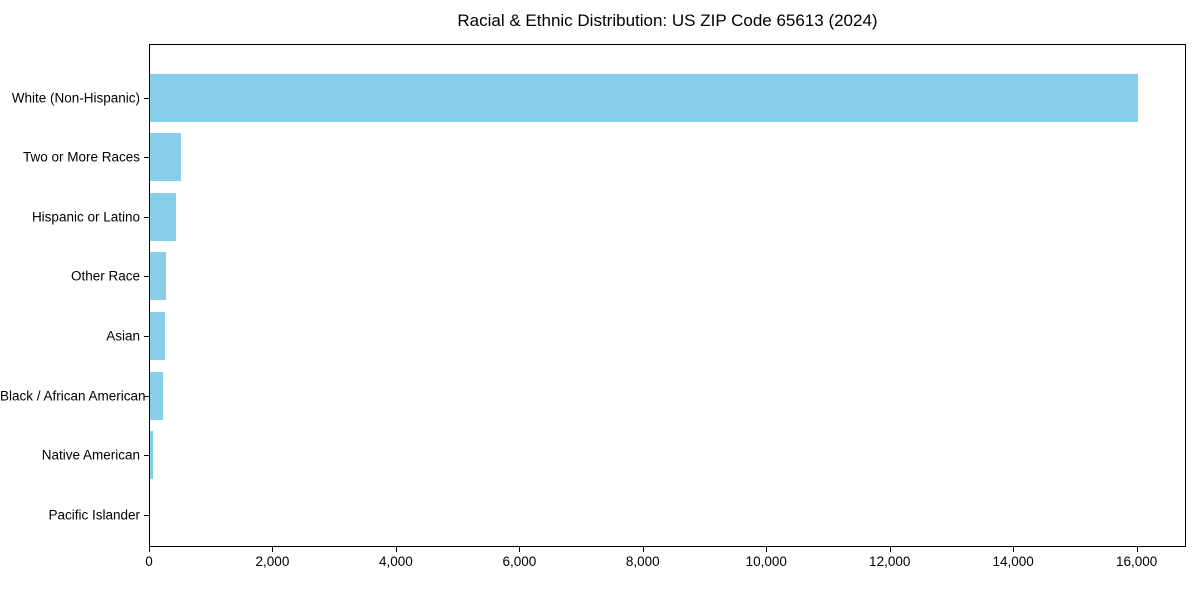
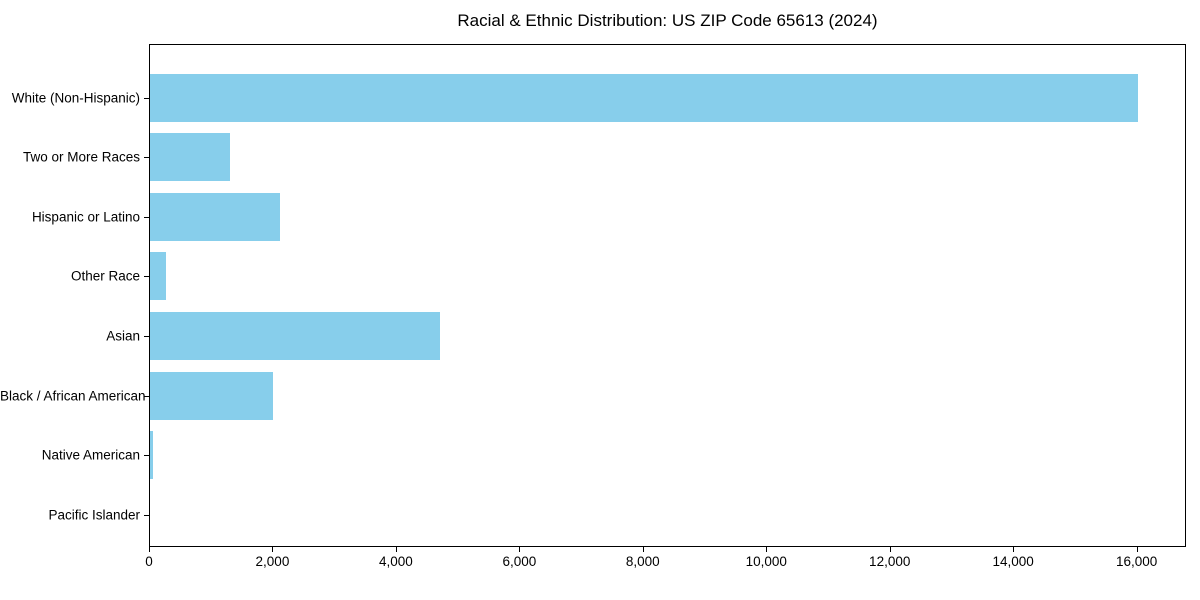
Two or More Races: 500 -> 1300
Hispanic or Latino: 400 -> 2100
Asian: 200 -> 4700
Black / African American: 200 -> 2000
